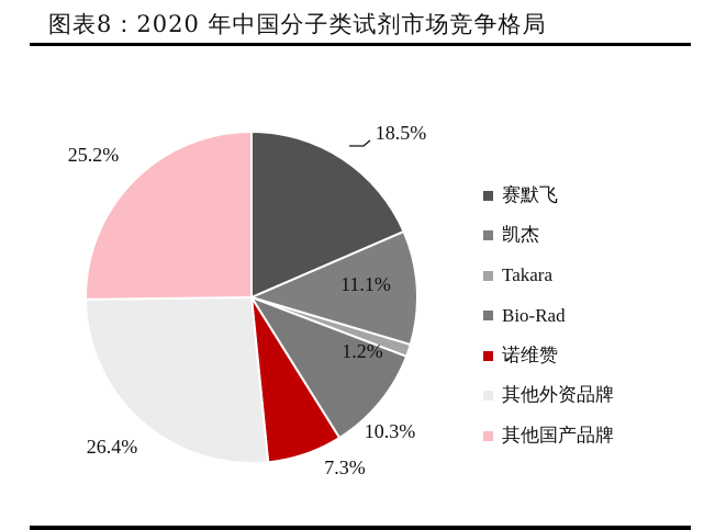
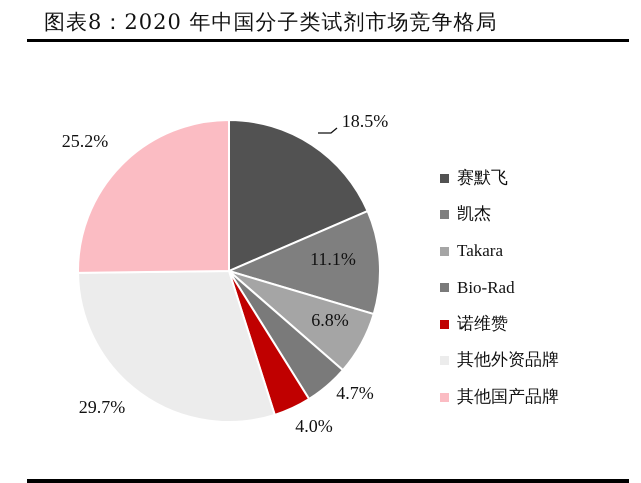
Takara: 1.2% -> 6.8%
Bio-Rad: 10.3% -> 4.7%
诺维赞: 7.3% -> 4.0%
其他外资品牌: 26.4% -> 29.7%
